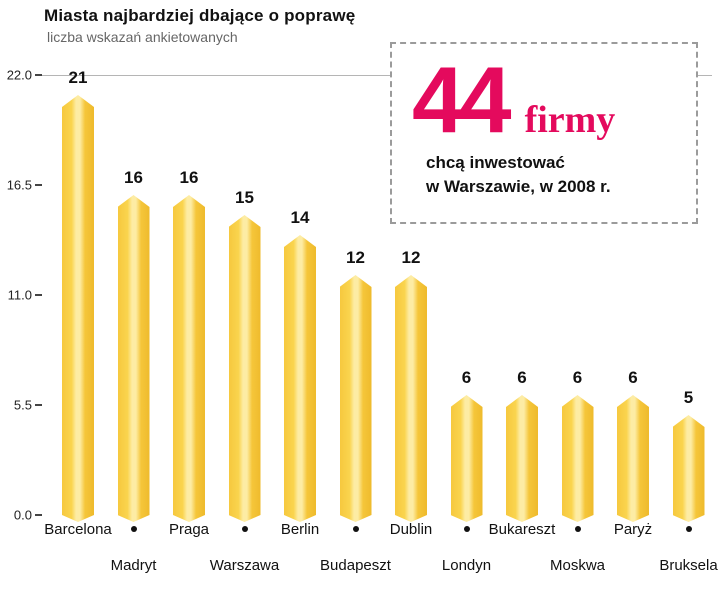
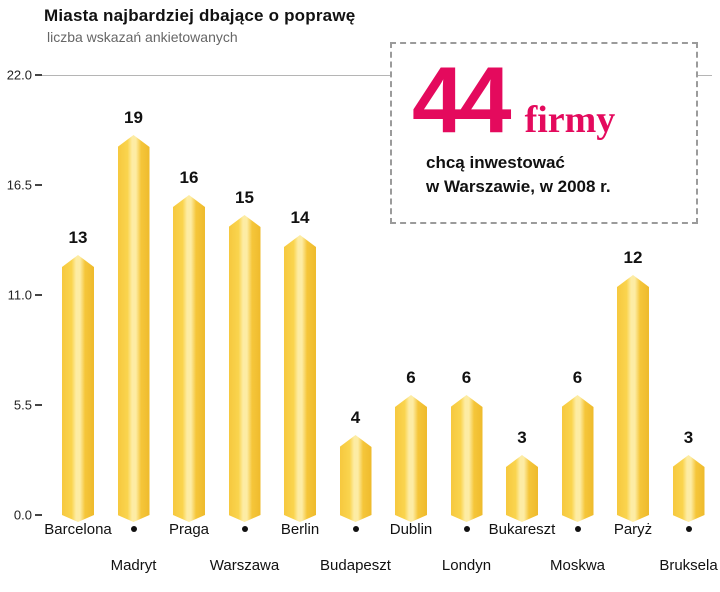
Barcelona: 21 -> 13
Madryt: 16 -> 19
Budapeszt: 12 -> 4
Dublin: 12 -> 6
Bukareszt: 6 -> 3
Paryż: 6 -> 12
Bruksela: 5 -> 3
